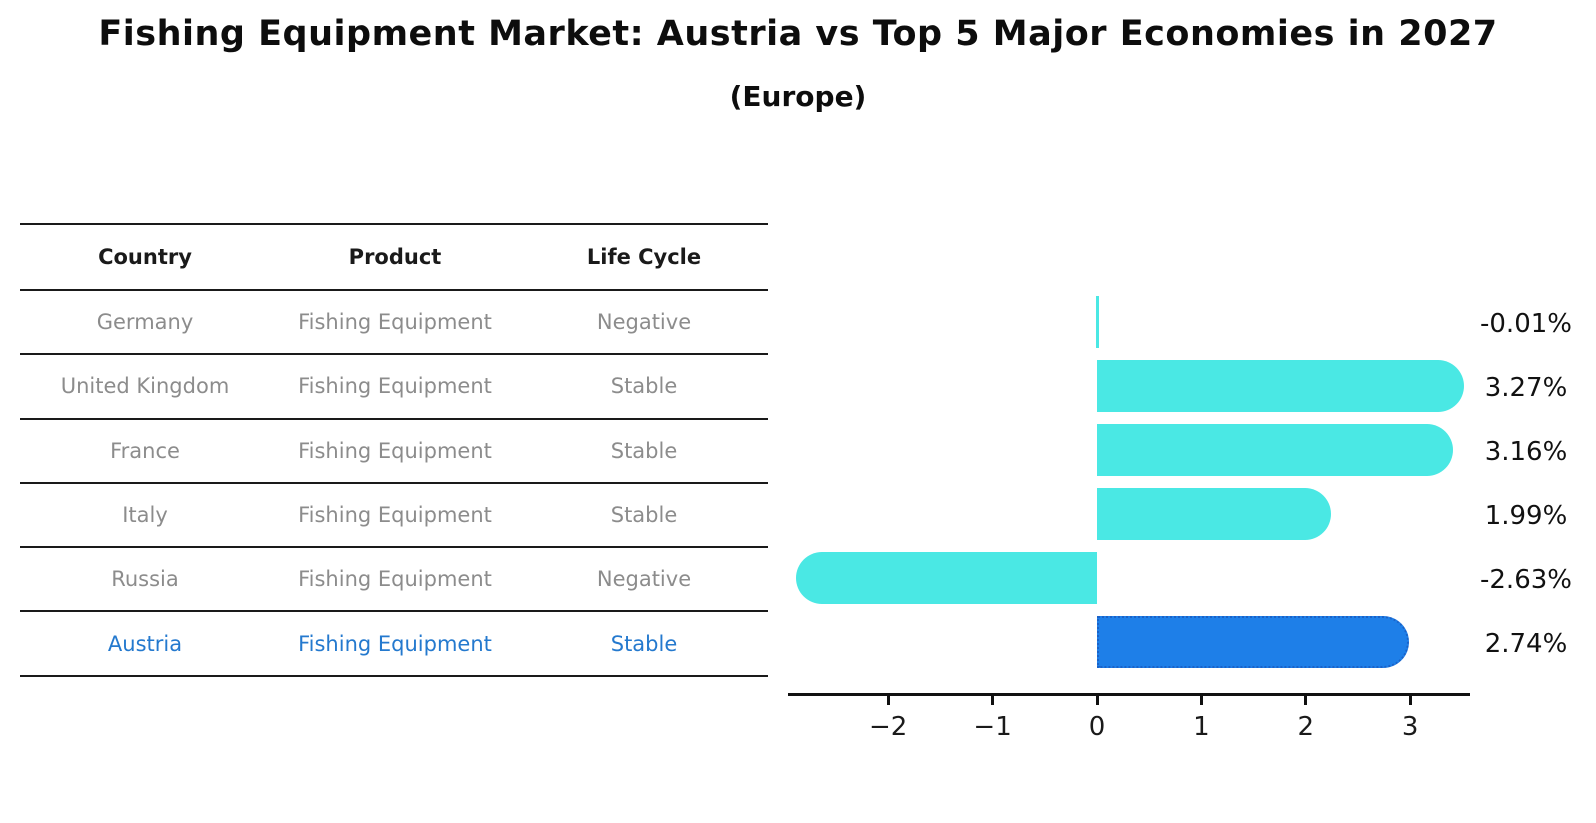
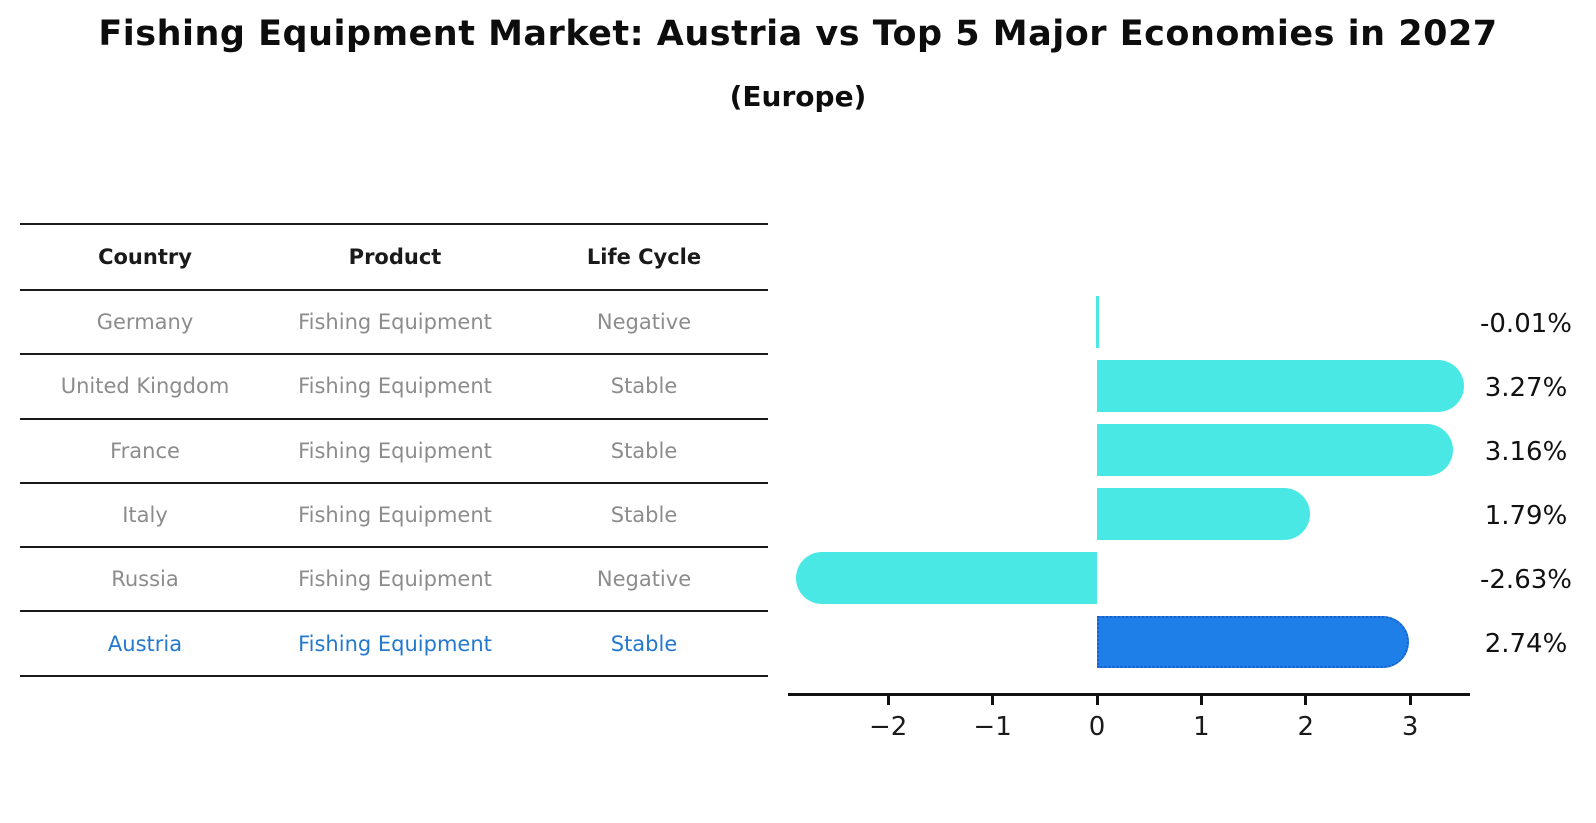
Italy: 1.99% -> 1.79%
